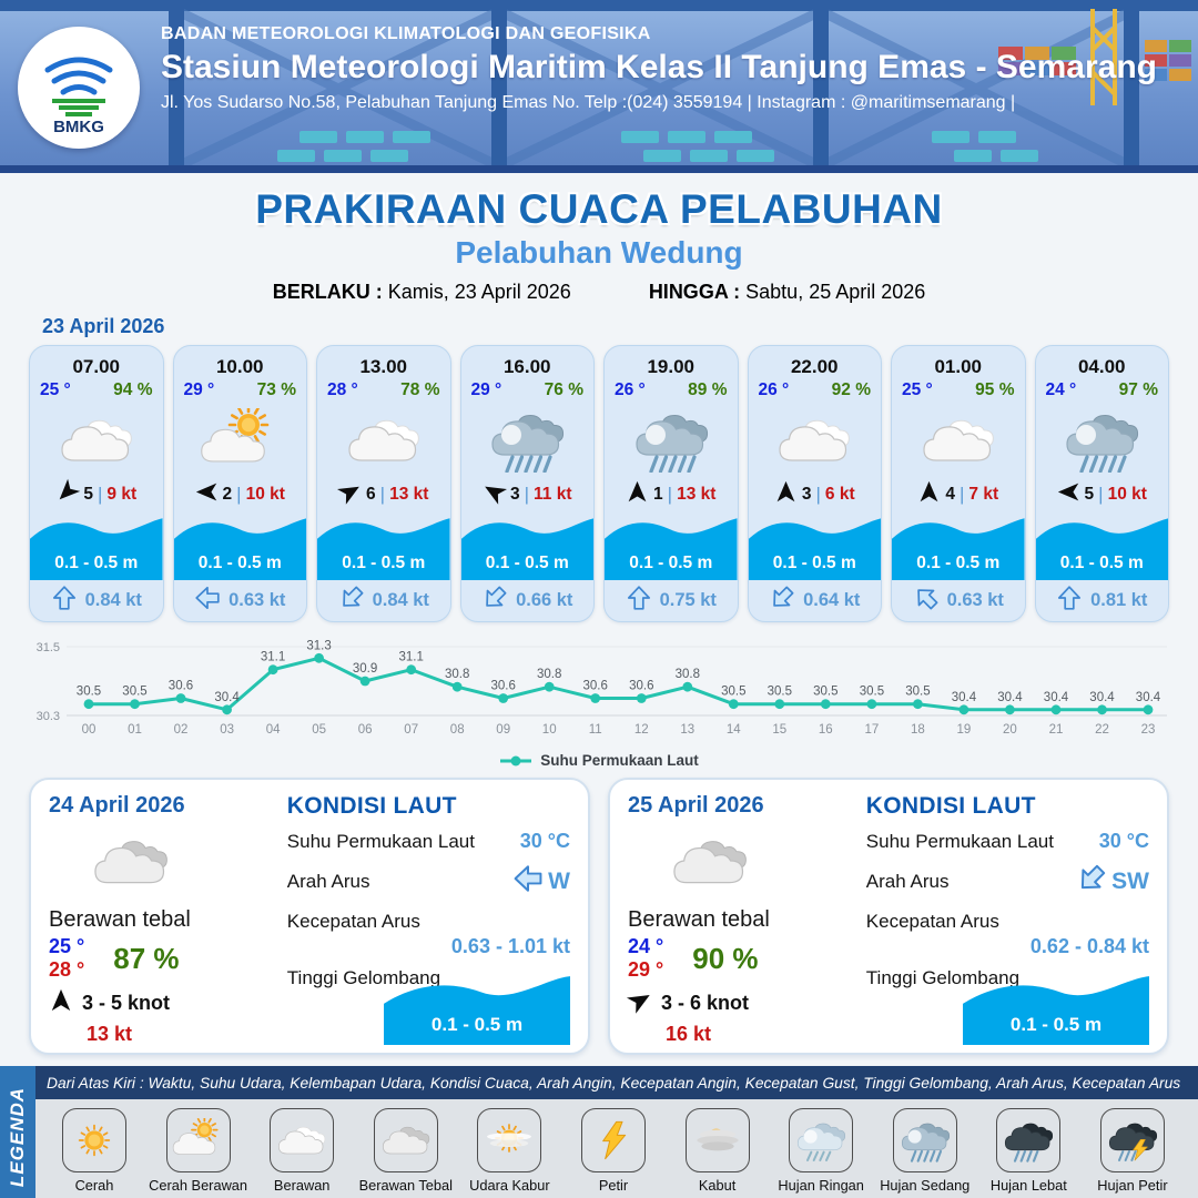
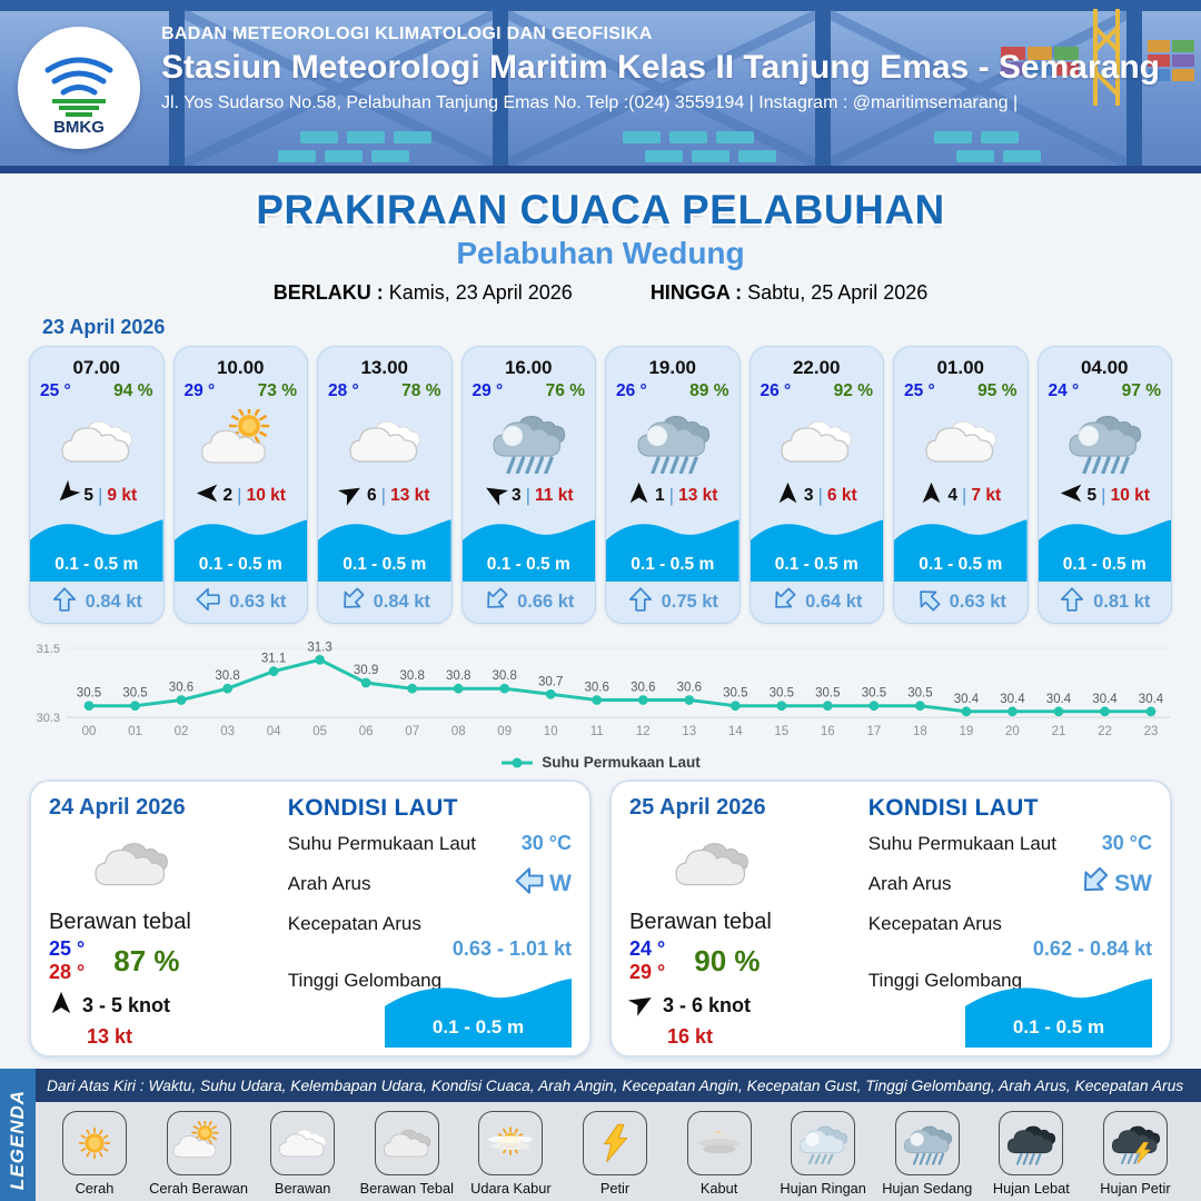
03: 30.4 -> 30.8
07: 31.1 -> 30.8
09: 30.6 -> 30.8
10: 30.8 -> 30.7
13: 30.8 -> 30.6
